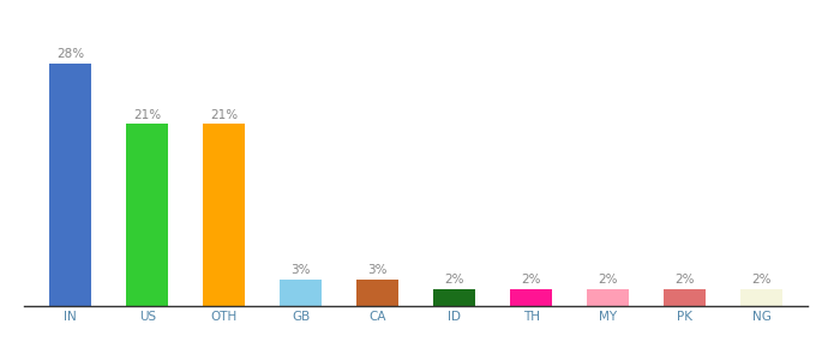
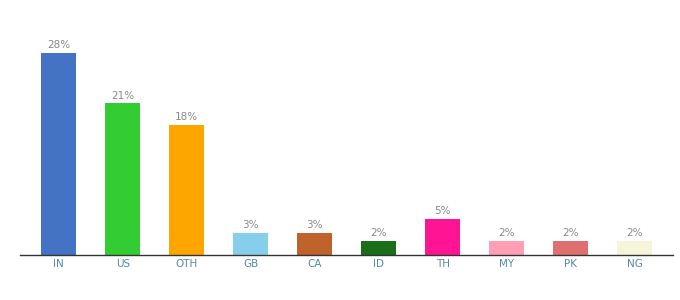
OTH: 21% -> 18%
TH: 2% -> 5%
